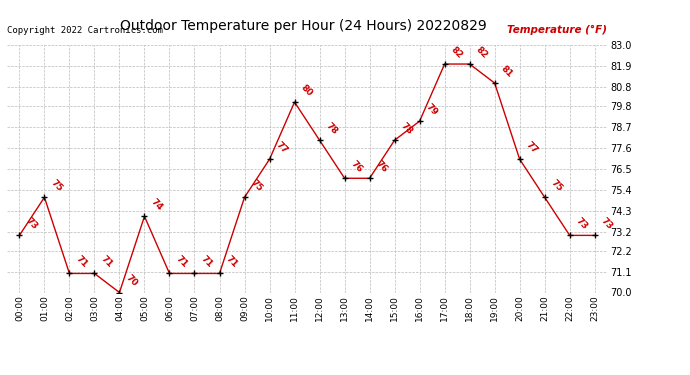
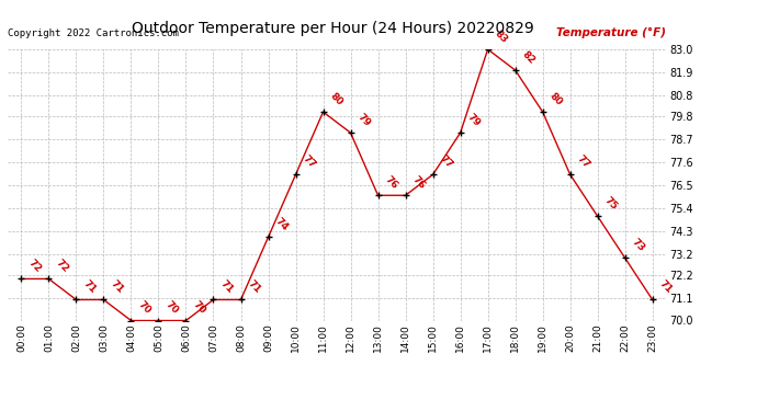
00:00: 73 -> 72
01:00: 75 -> 72
05:00: 74 -> 70
06:00: 71 -> 70
09:00: 75 -> 74
12:00: 78 -> 79
15:00: 78 -> 77
17:00: 82 -> 83
19:00: 81 -> 80
23:00: 73 -> 71
